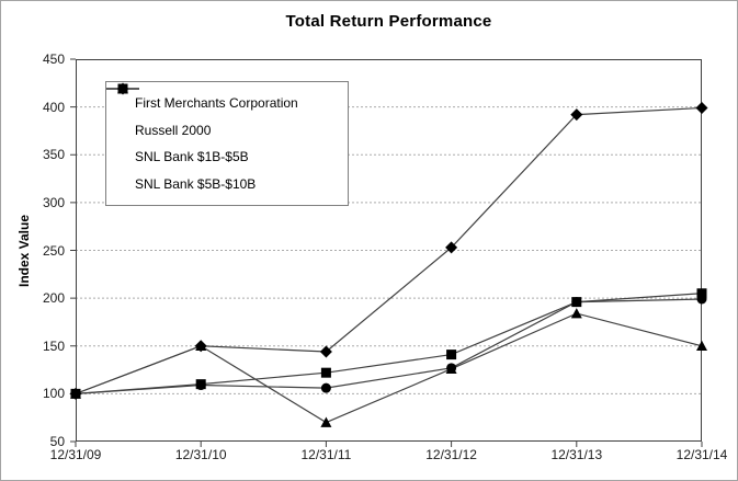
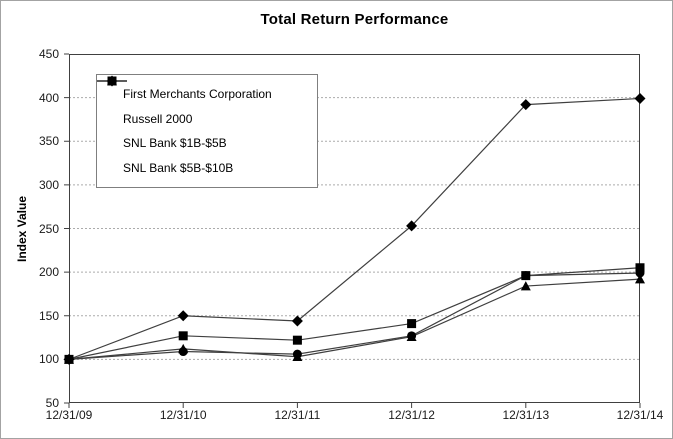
Russell 2000/12/31/10: 110 -> 130
SNL Bank $1B-$5B/12/31/10: 150 -> 110
SNL Bank $1B-$5B/12/31/11: 70 -> 100
SNL Bank $1B-$5B/12/31/14: 150 -> 190
